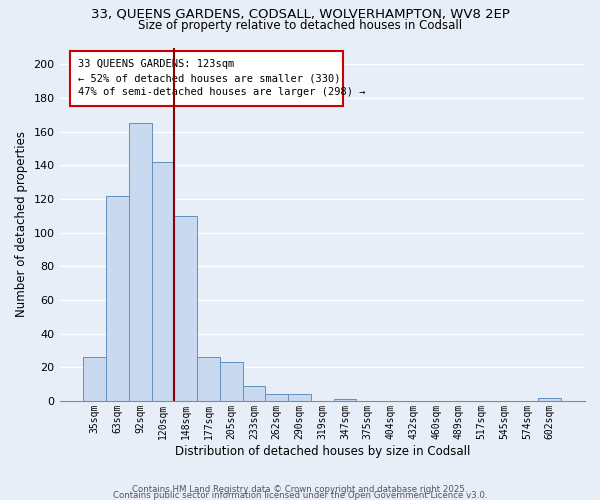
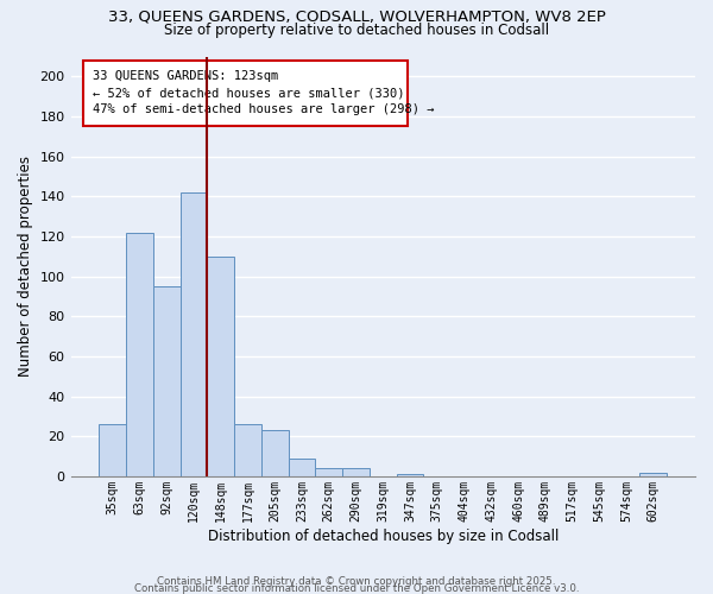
92sqm: 165 -> 95
